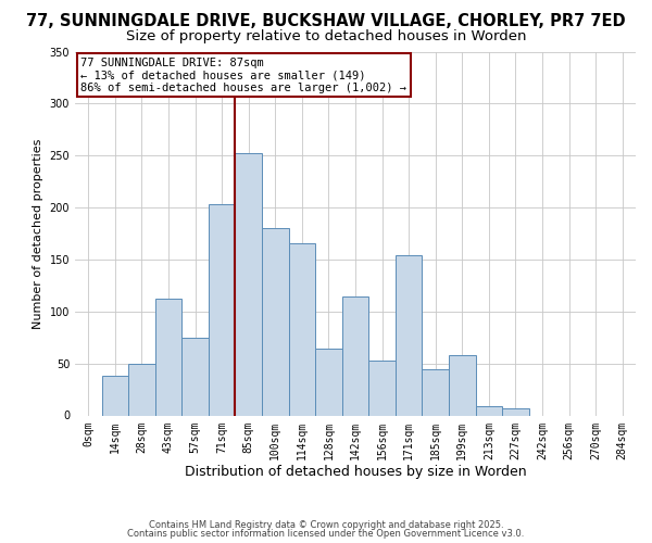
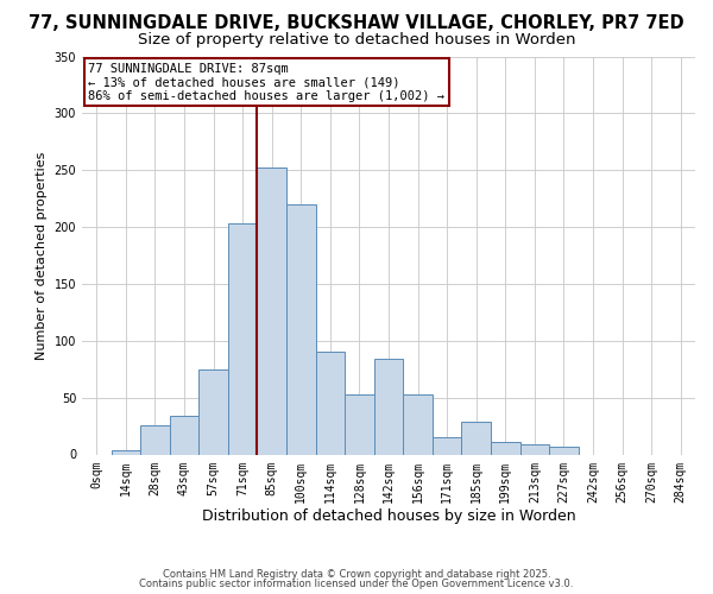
14sqm: 38 -> 4
28sqm: 50 -> 26
43sqm: 112 -> 34
100sqm: 180 -> 220
114sqm: 166 -> 90
128sqm: 64 -> 53
142sqm: 114 -> 84
171sqm: 154 -> 15
185sqm: 44 -> 29
199sqm: 58 -> 11
